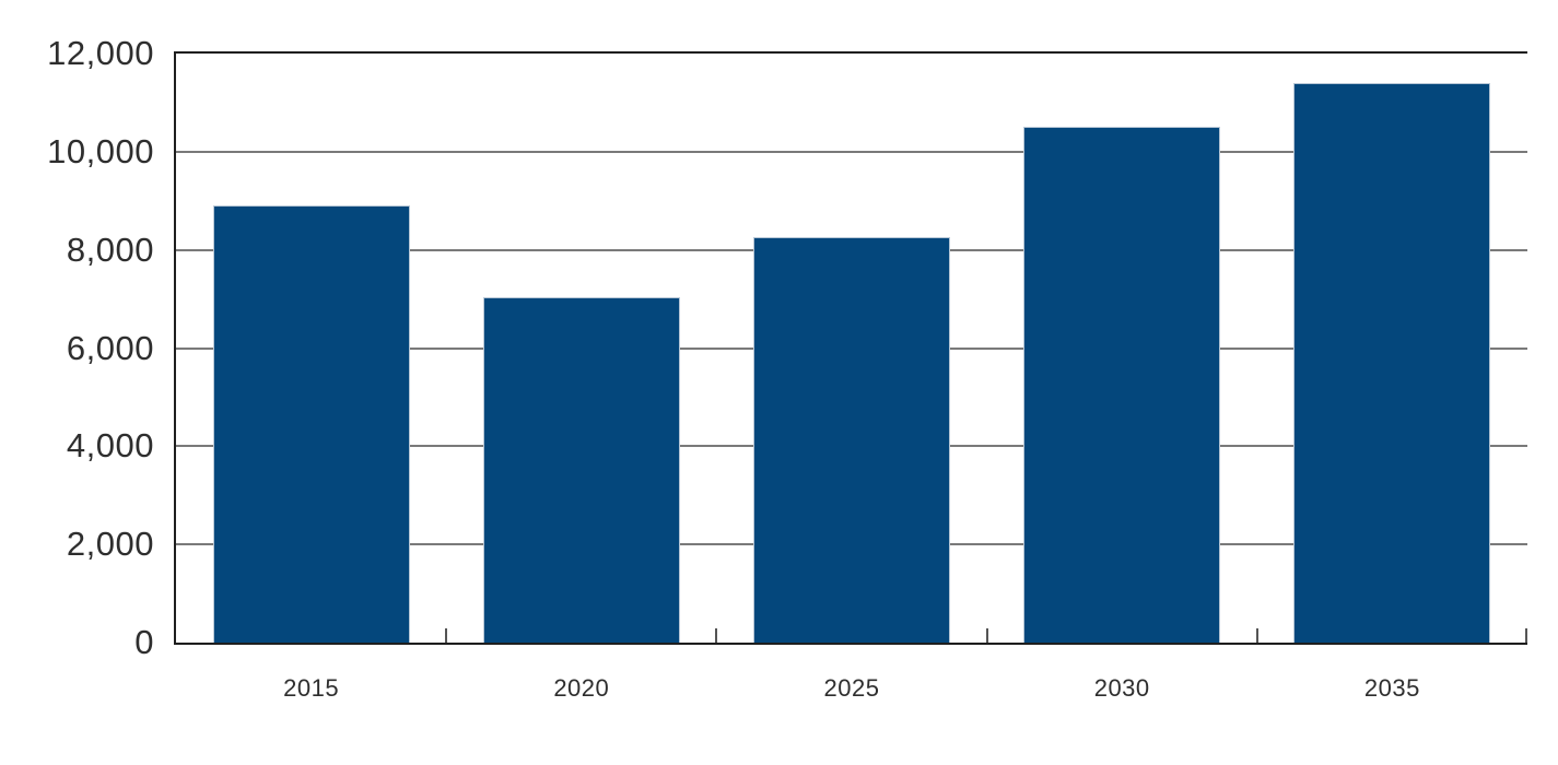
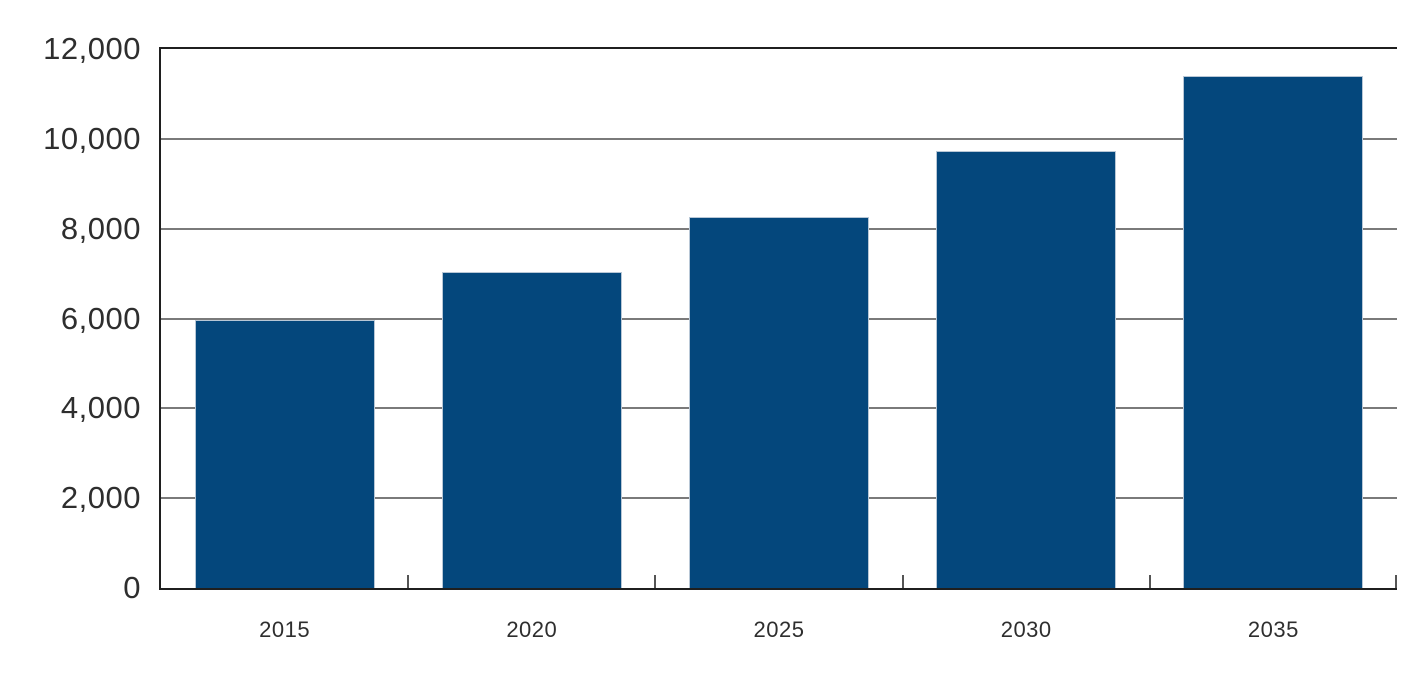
2015: 8900 -> 6000
2030: 10500 -> 9700
